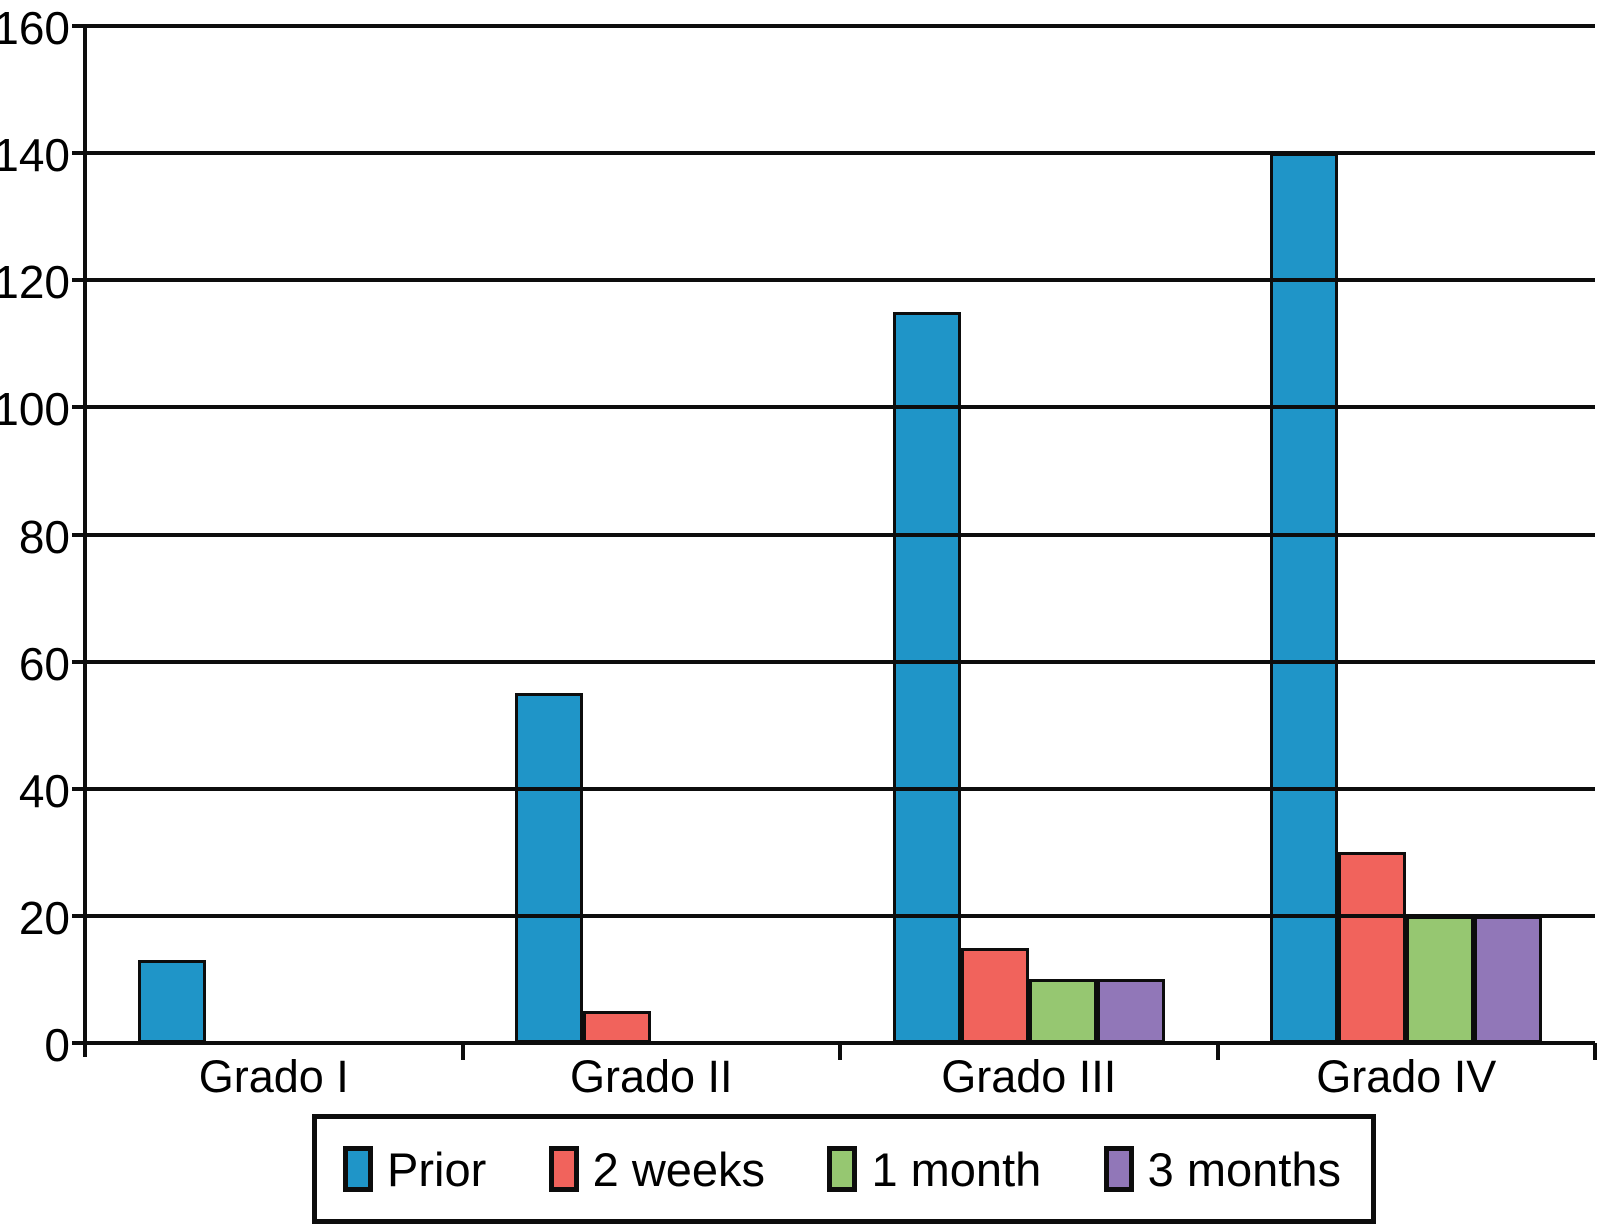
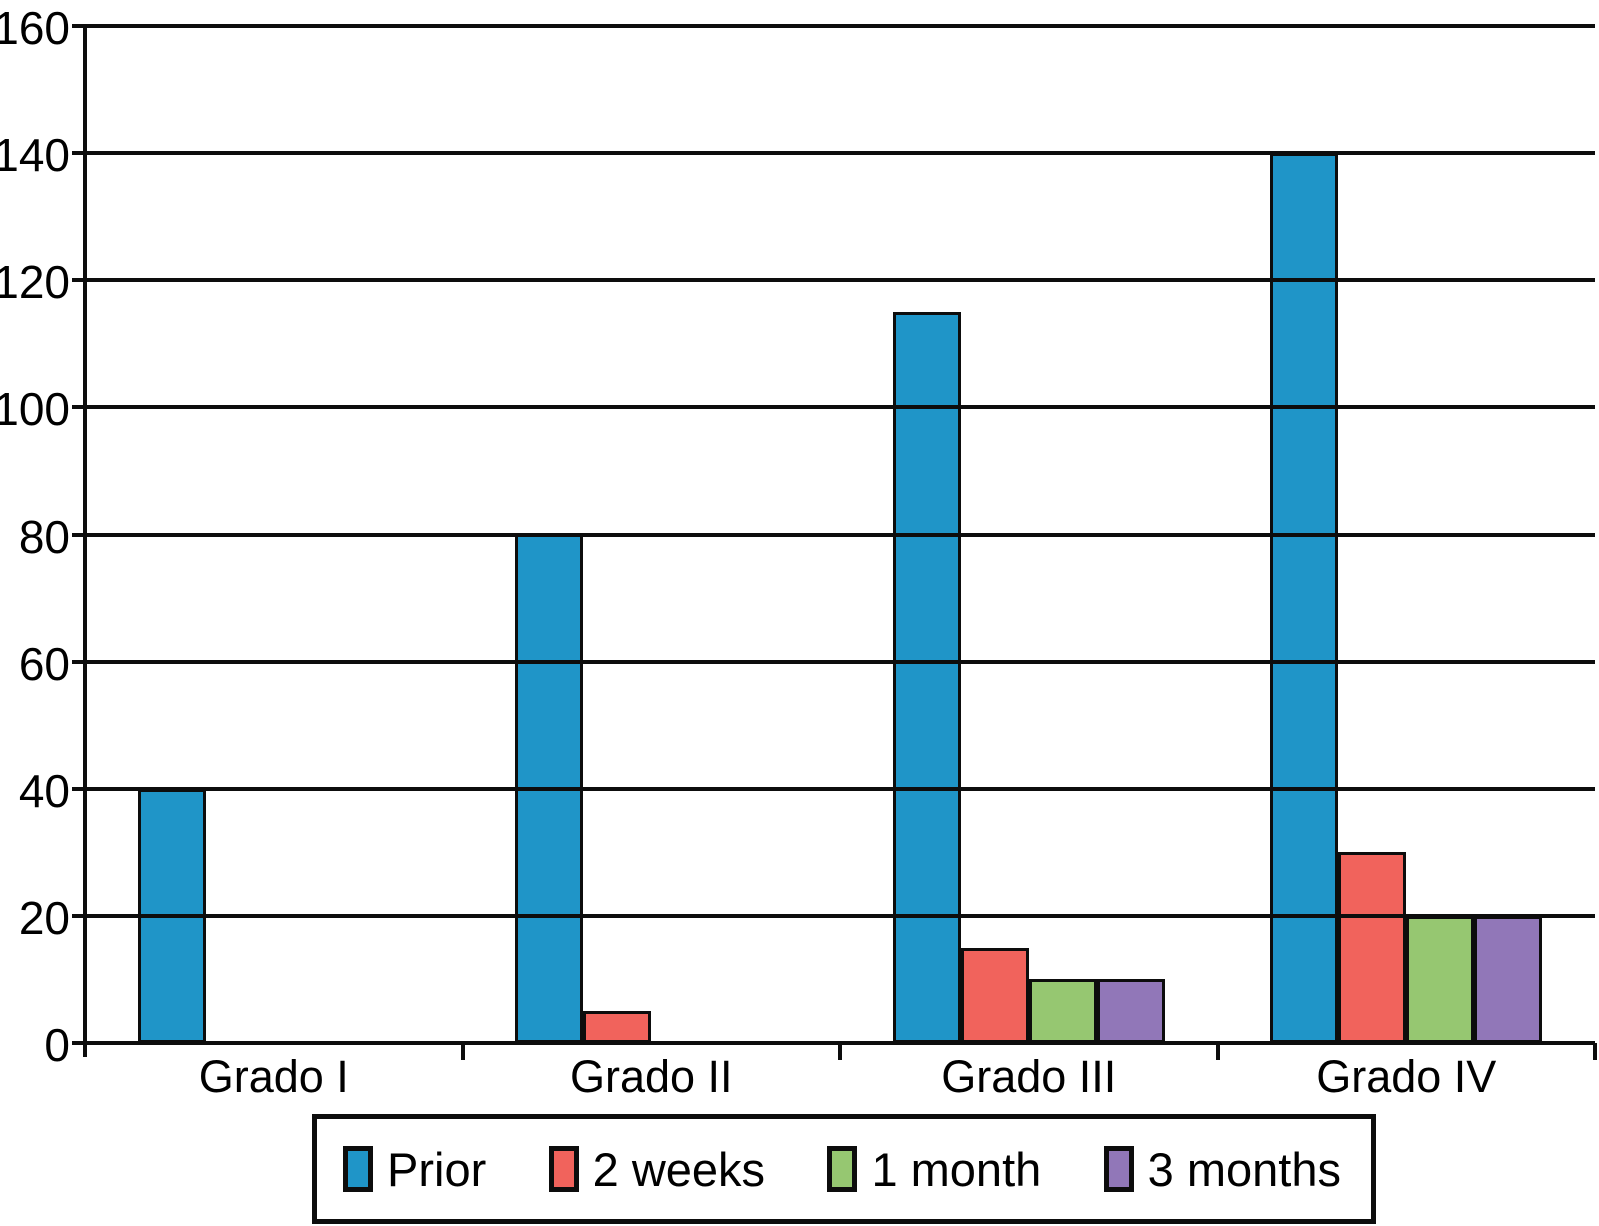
Prior/Grado I: 13 -> 40
Prior/Grado II: 55 -> 80
